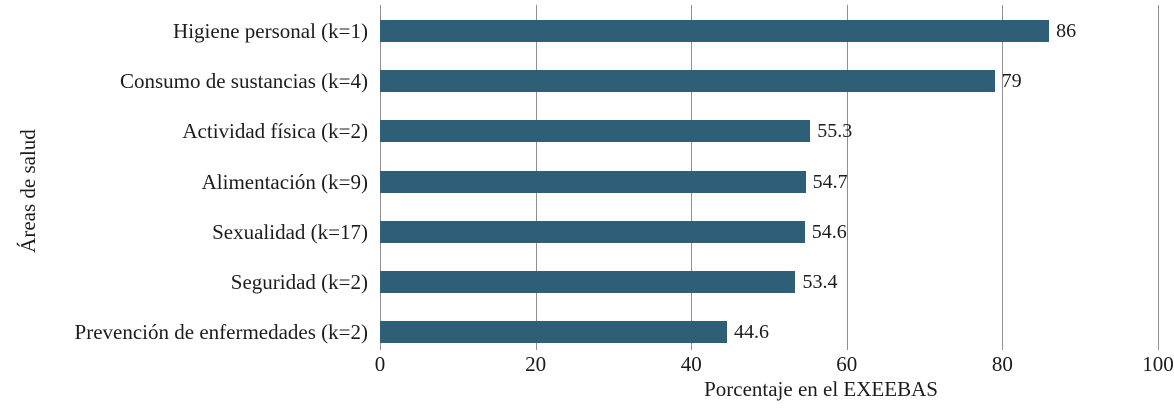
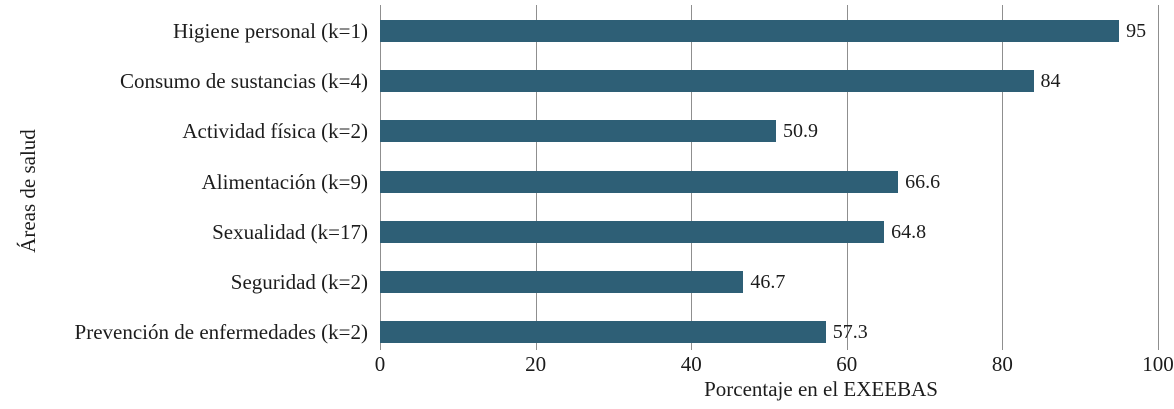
Higiene personal (k=1): 86 -> 95
Consumo de sustancias (k=4): 79 -> 84
Actividad física (k=2): 55.3 -> 50.9
Alimentación (k=9): 54.7 -> 66.6
Sexualidad (k=17): 54.6 -> 64.8
Seguridad (k=2): 53.4 -> 46.7
Prevención de enfermedades (k=2): 44.6 -> 57.3
